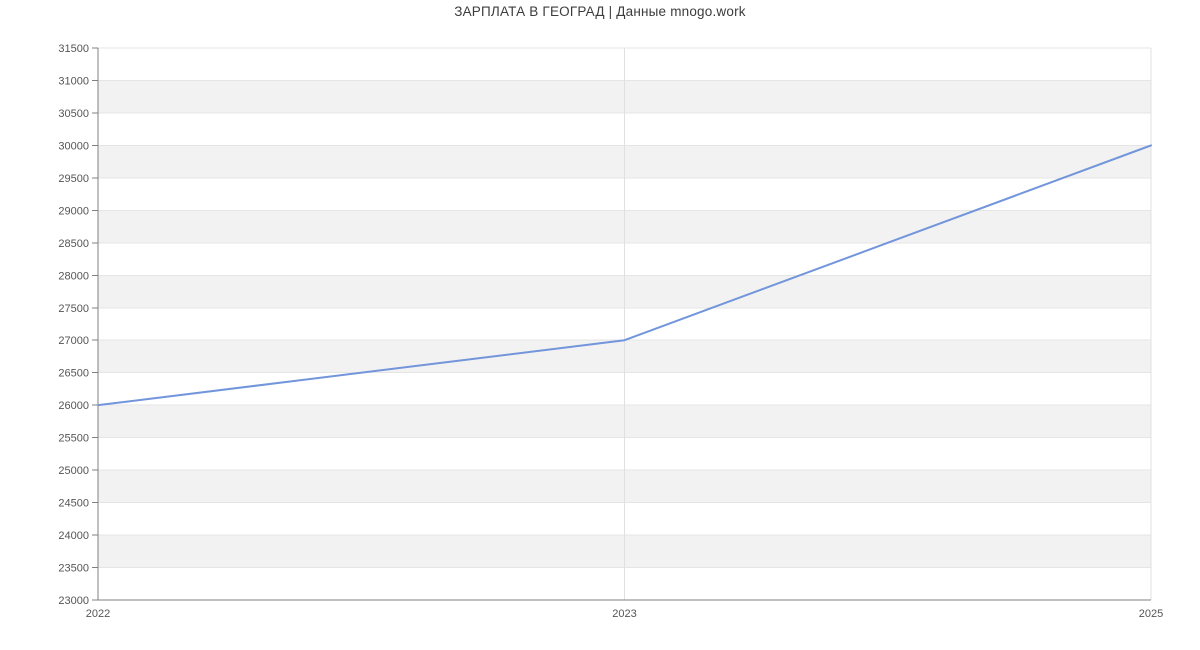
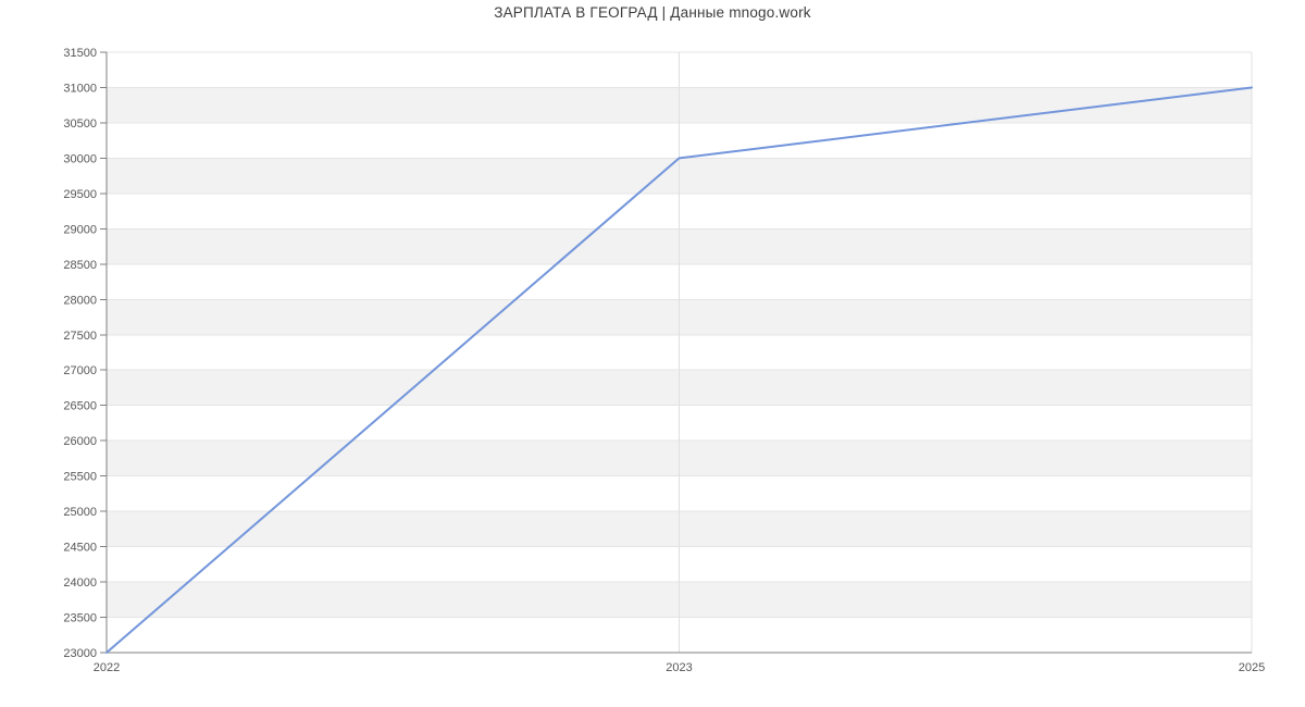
2022: 26000 -> 23000
2023: 27000 -> 30000
2025: 30000 -> 31000
